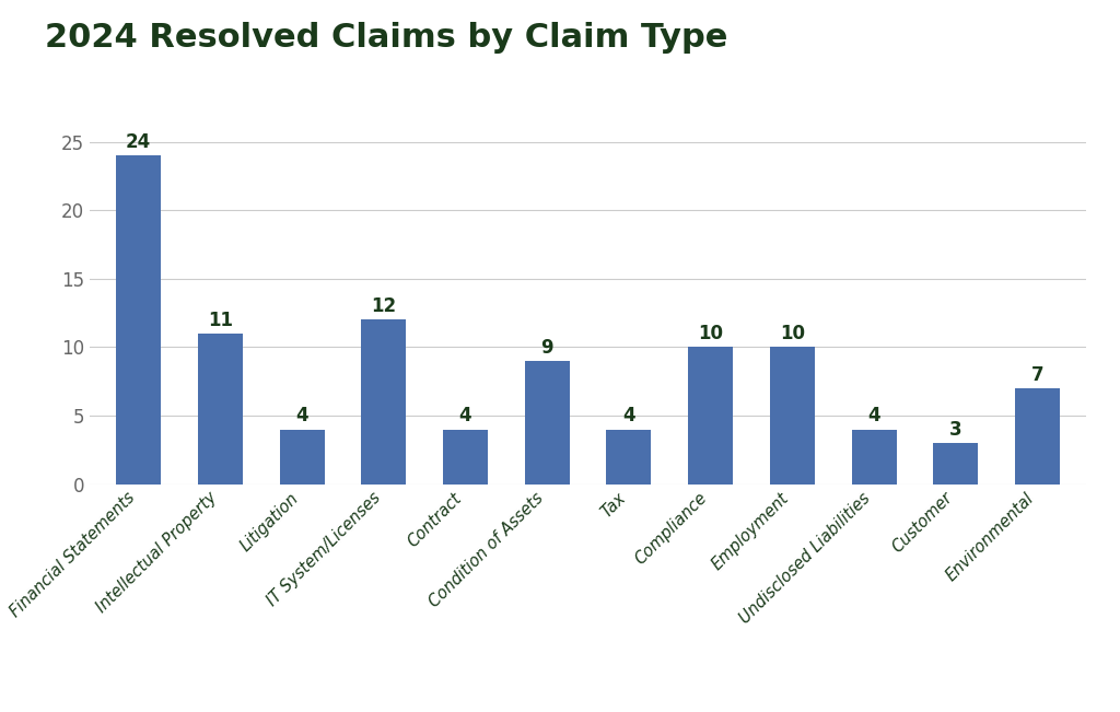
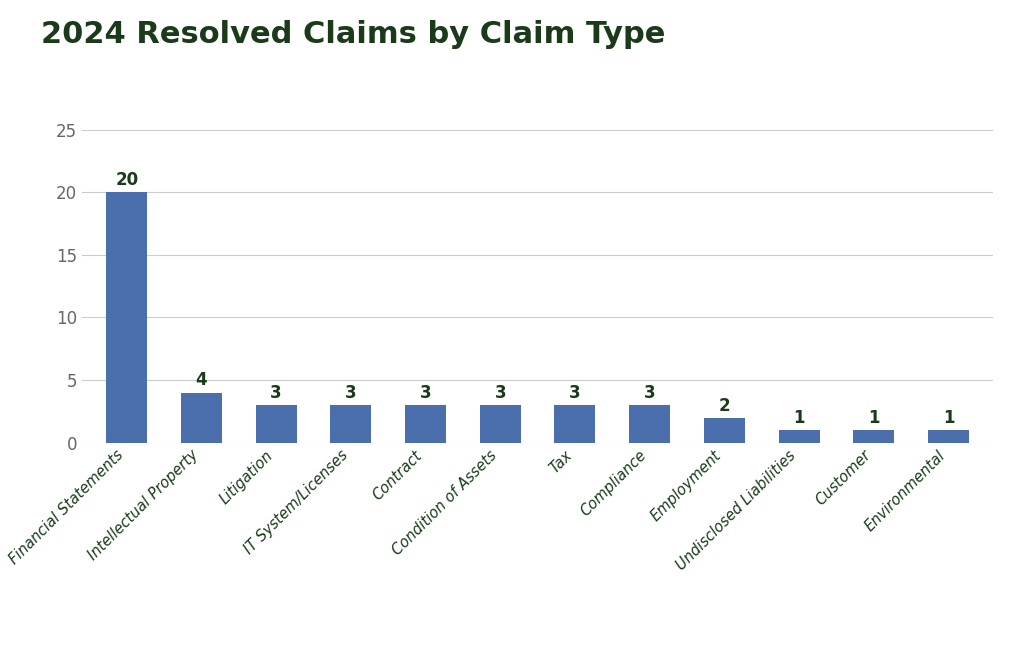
Financial Statements: 24 -> 20
Intellectual Property: 11 -> 4
Litigation: 4 -> 3
IT System/Licenses: 12 -> 3
Contract: 4 -> 3
Condition of Assets: 9 -> 3
Tax: 4 -> 3
Compliance: 10 -> 3
Employment: 10 -> 2
Undisclosed Liabilities: 4 -> 1
Customer: 3 -> 1
Environmental: 7 -> 1
